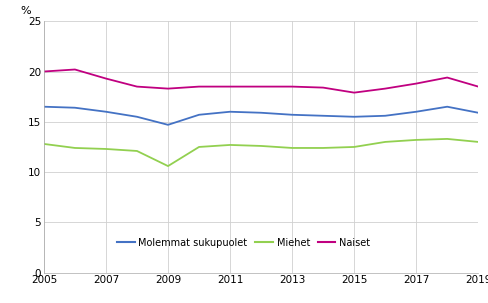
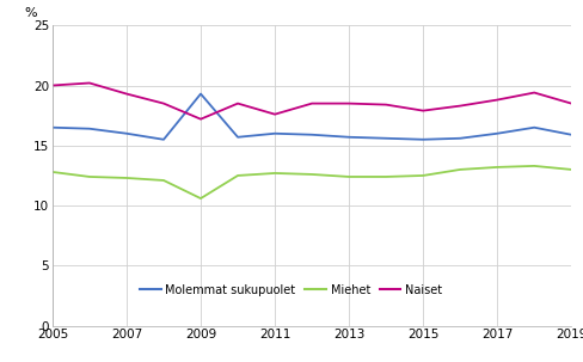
Molemmat sukupuolet/2009: 14.7 -> 19.3
Naiset/2009: 18.3 -> 17.2
Naiset/2011: 18.5 -> 17.6
